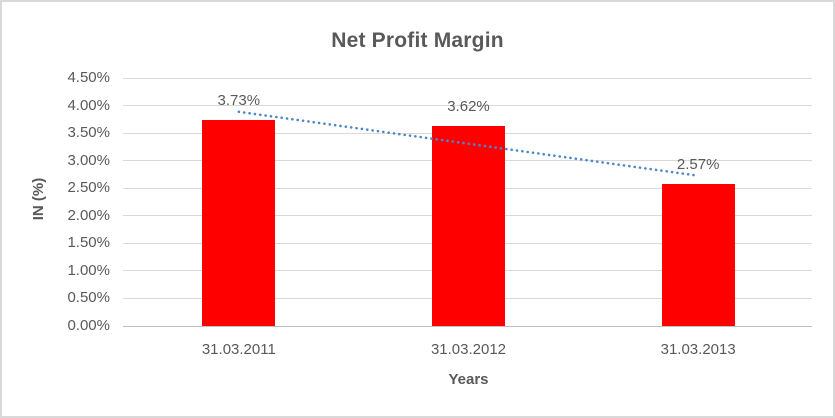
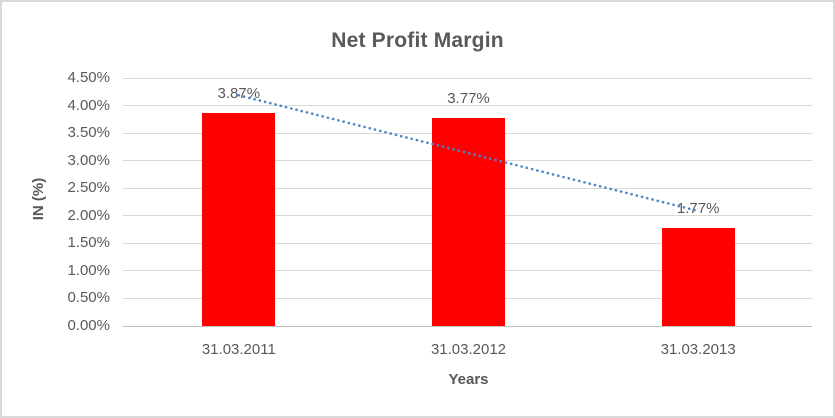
31.03.2011: 3.73% -> 3.87%
31.03.2012: 3.62% -> 3.77%
31.03.2013: 2.57% -> 1.77%
